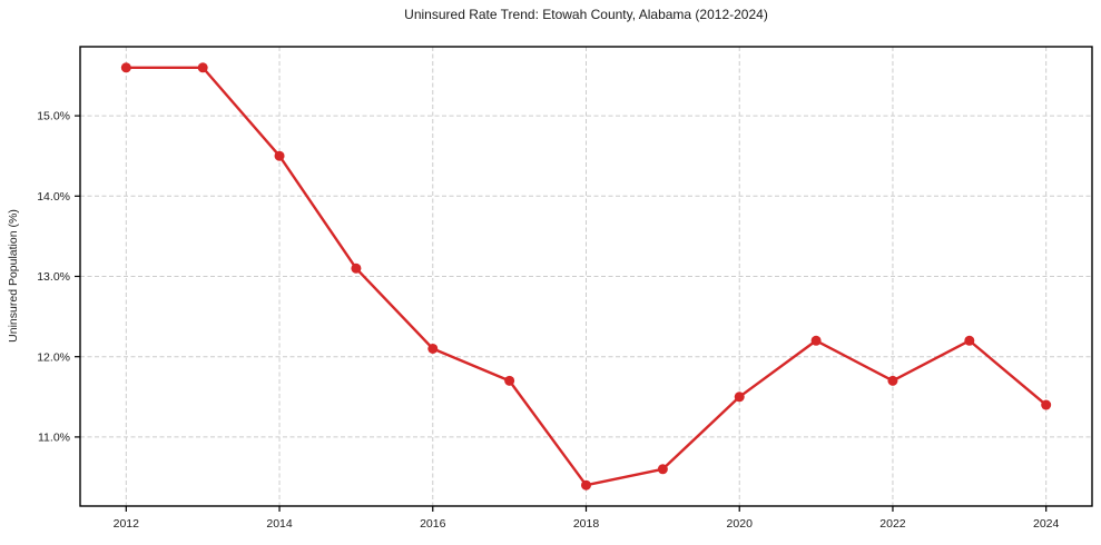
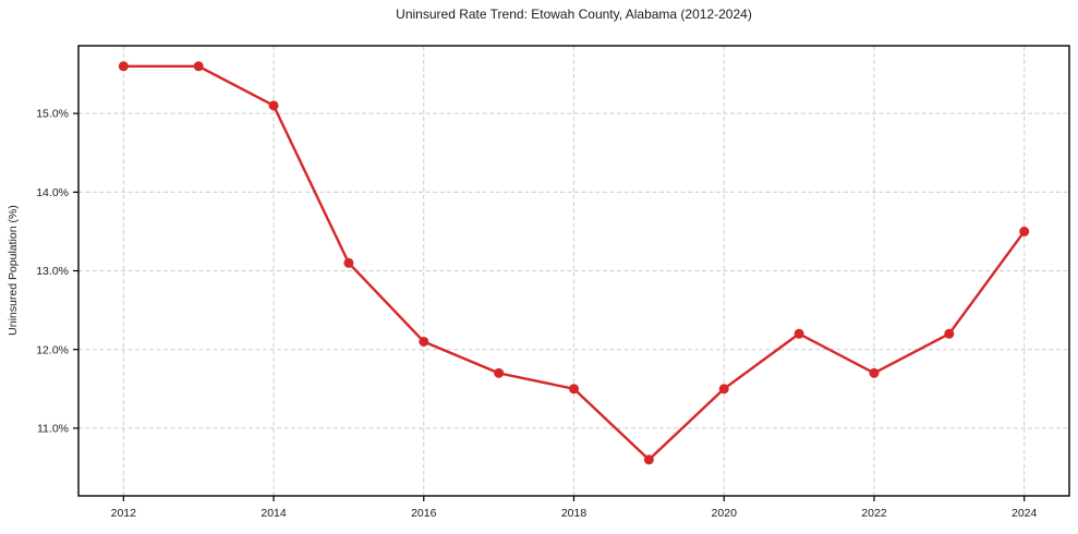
2014: 14.5% -> 15.1%
2018: 10.4% -> 11.5%
2024: 11.4% -> 13.5%
